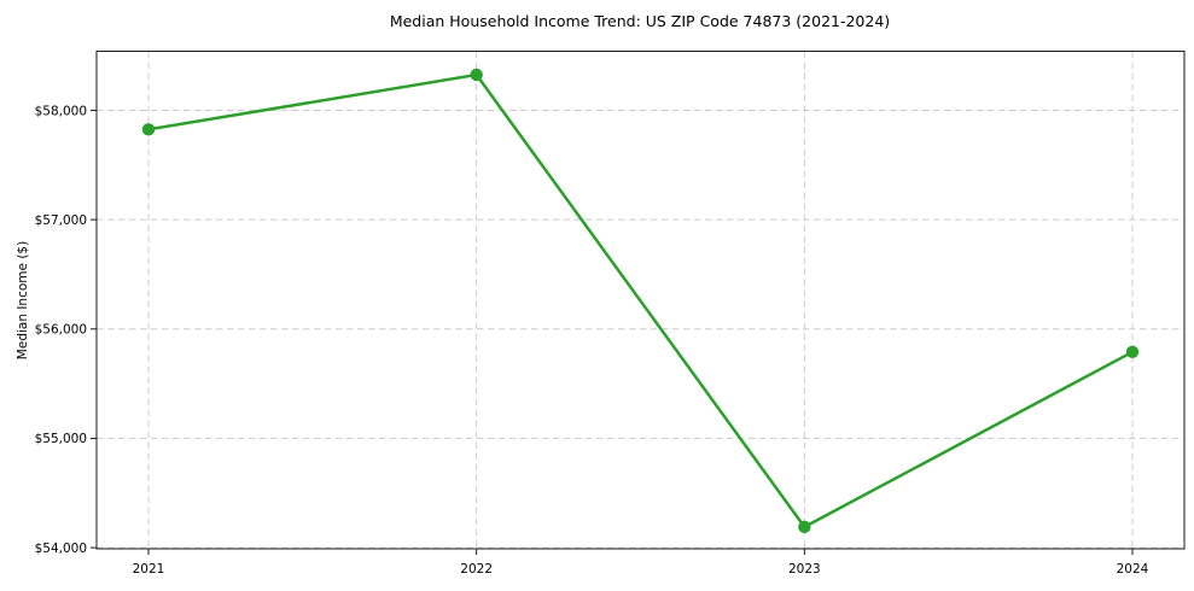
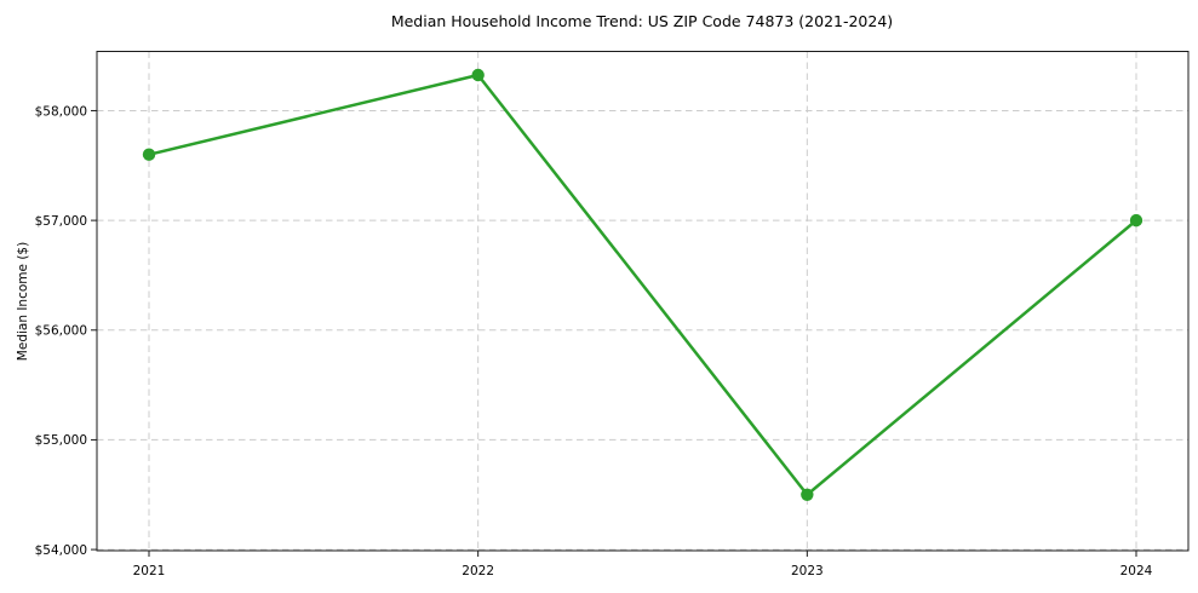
2021: $57800 -> $57600
2023: $54200 -> $54500
2024: $55800 -> $57000
